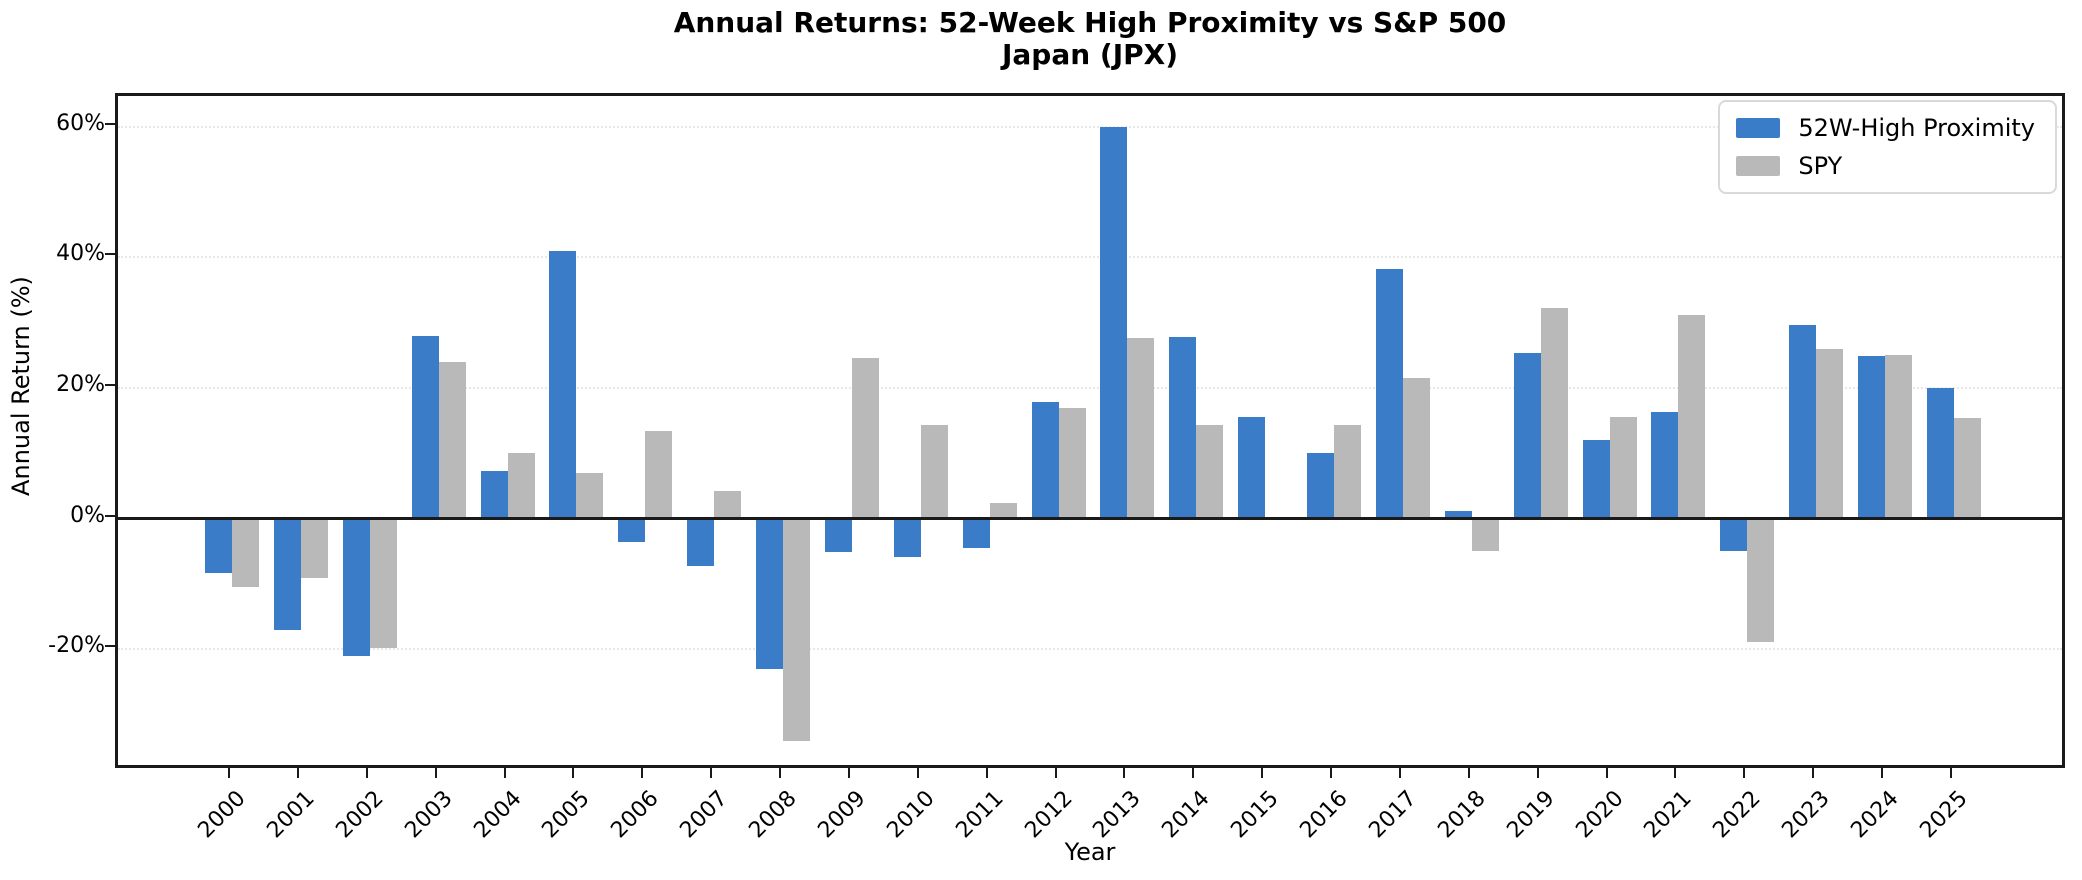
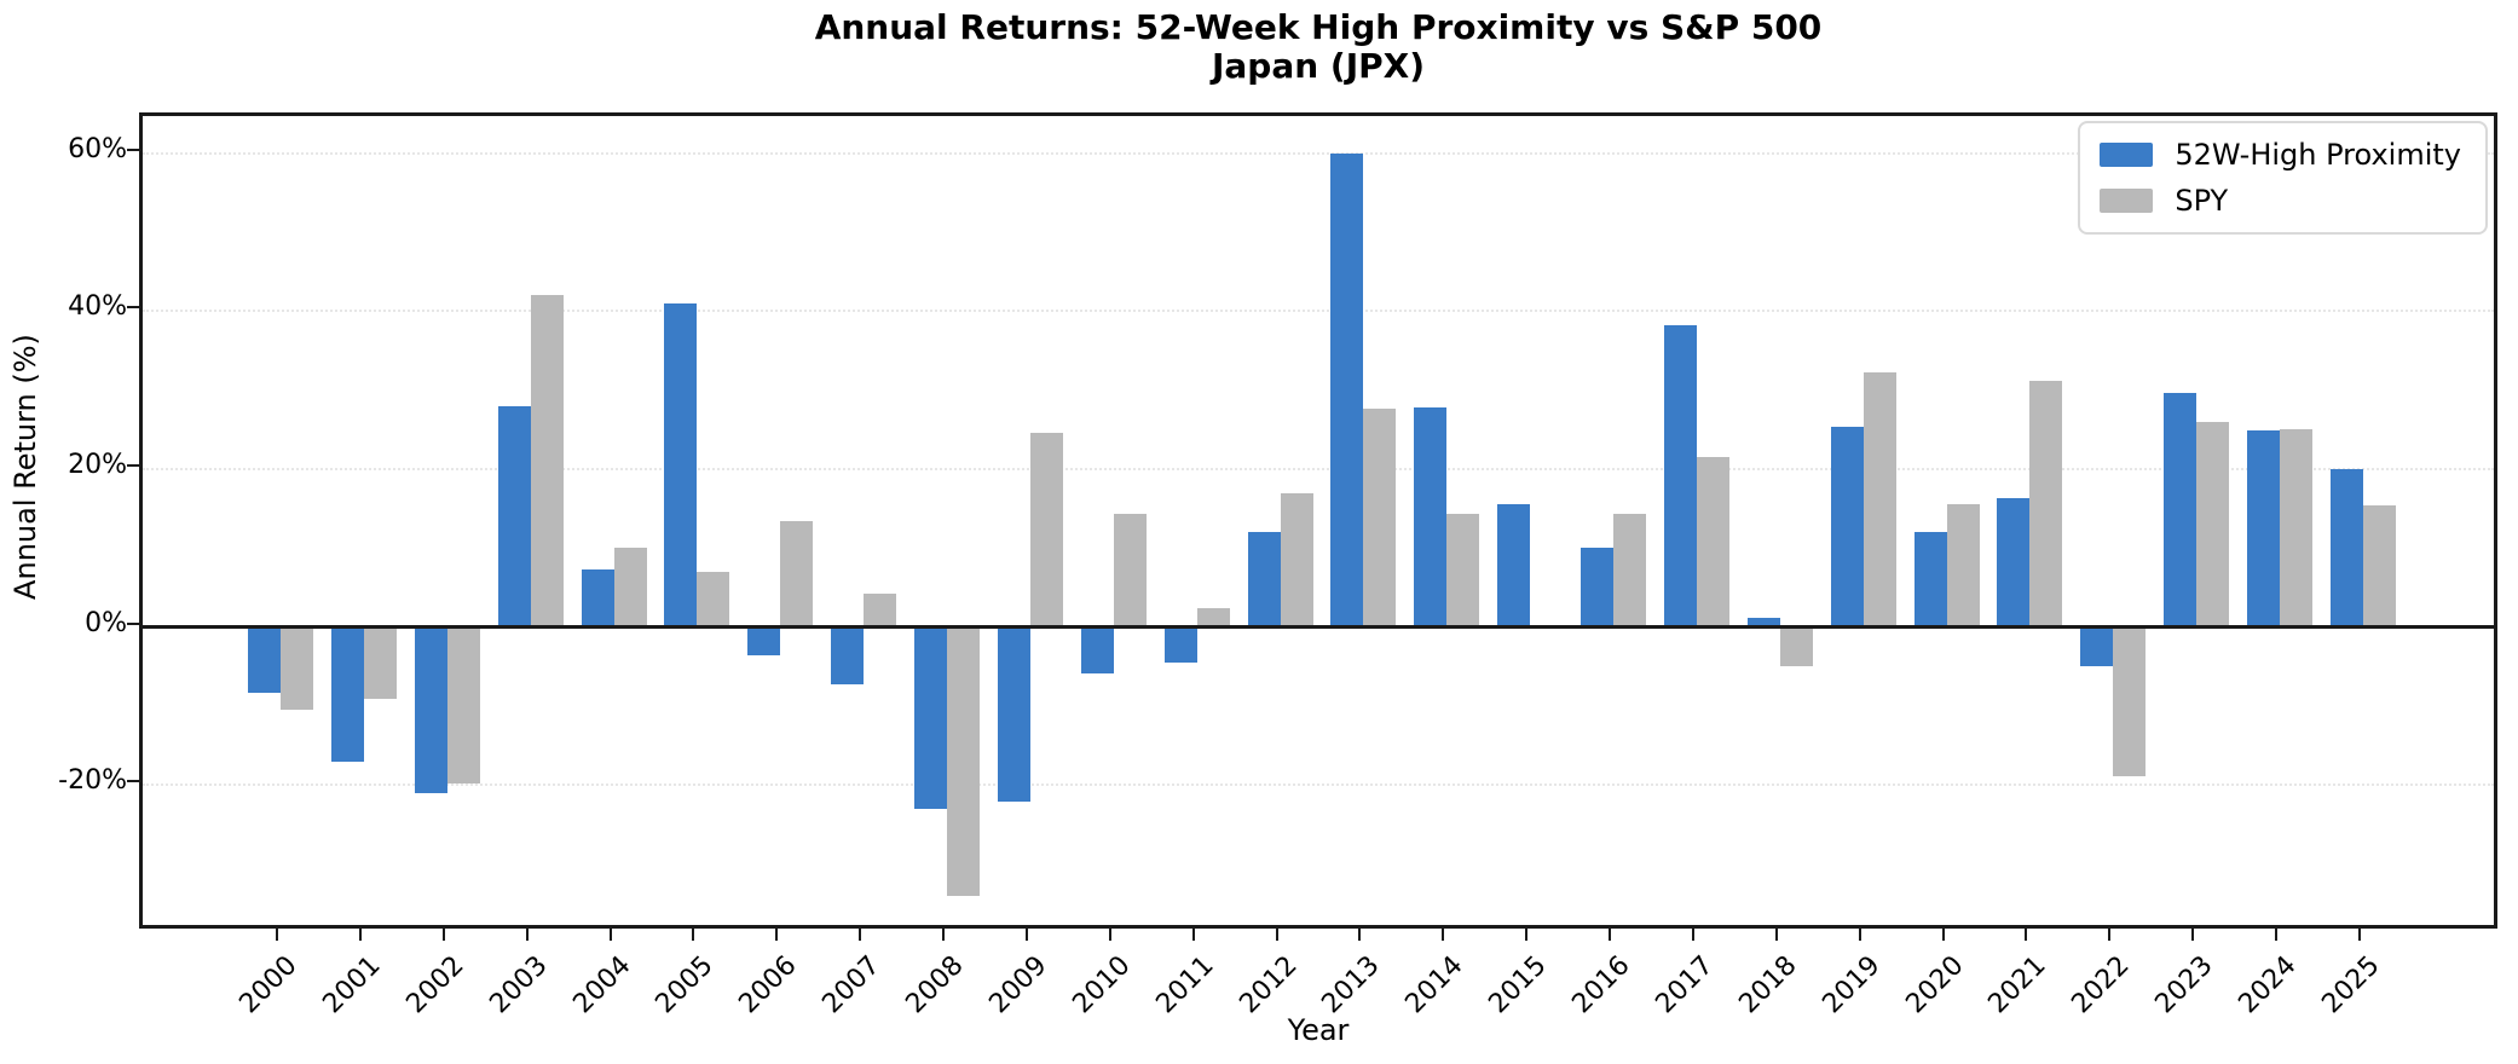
SPY/2003: 24% -> 42%
52W-High Proximity/2009: -5% -> -22%
52W-High Proximity/2012: 18% -> 12%
